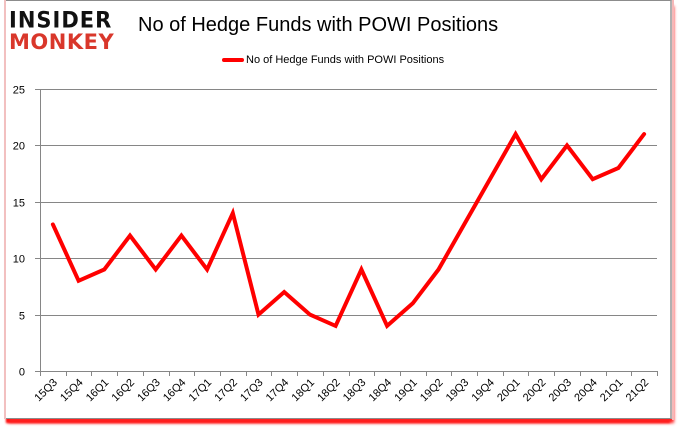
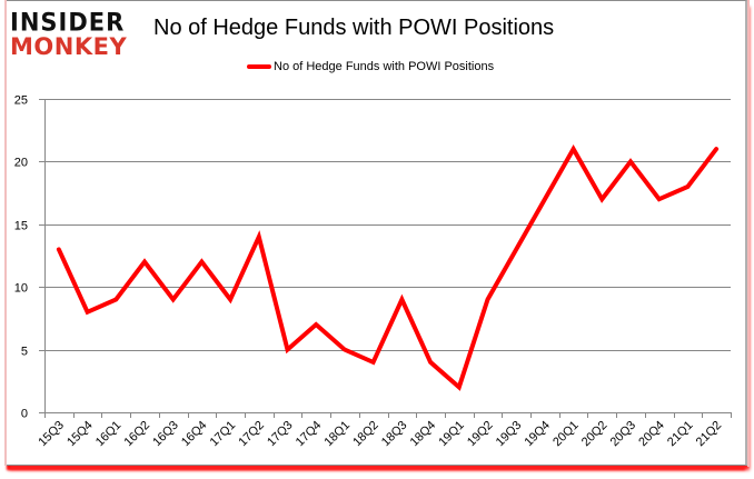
19Q1: 6 -> 2
